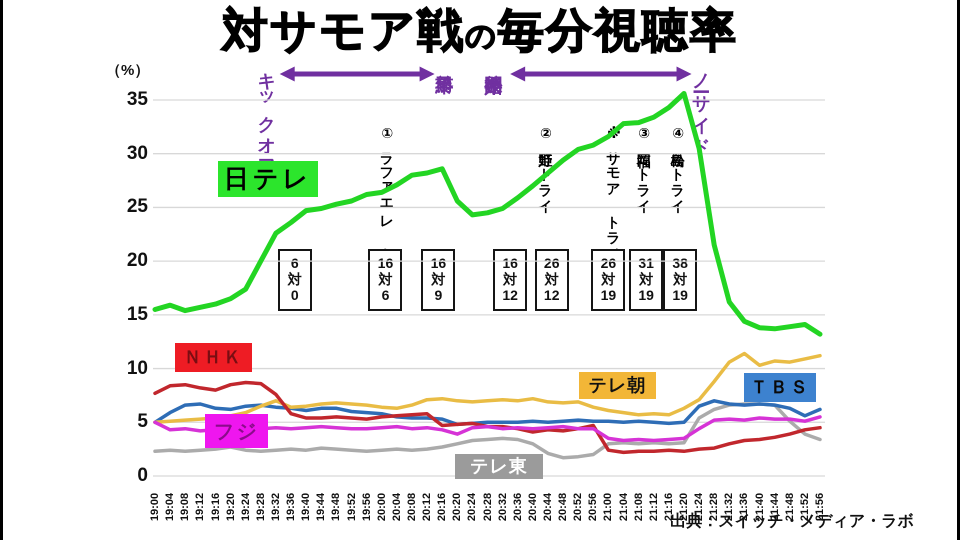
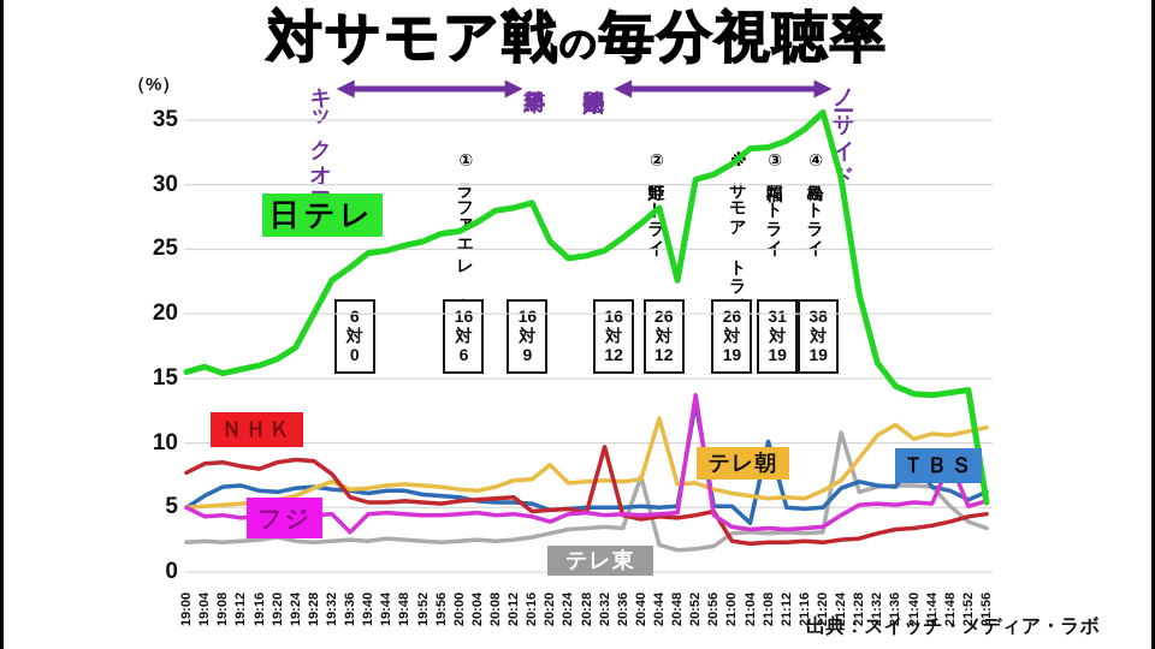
フジ/19:36: 4.4 -> 3.1
テレ朝/20:20: 7.0 -> 8.3
ＮＨＫ/20:32: 4.6 -> 9.7
テレ東/20:40: 3.0 -> 7.4
テレ朝/20:44: 6.9 -> 11.9
日テレ/20:48: 29.4 -> 22.6
ＴＢＳ/20:52: 5.2 -> 13.1
フジ/20:52: 4.4 -> 13.7
ＴＢＳ/21:04: 5.0 -> 3.8
ＴＢＳ/21:08: 5.1 -> 10.1
テレ東/21:24: 5.4 -> 10.8
ＴＢＳ/21:40: 6.7 -> 8.5
フジ/21:48: 5.3 -> 8.5
日テレ/21:56: 13.2 -> 5.4
